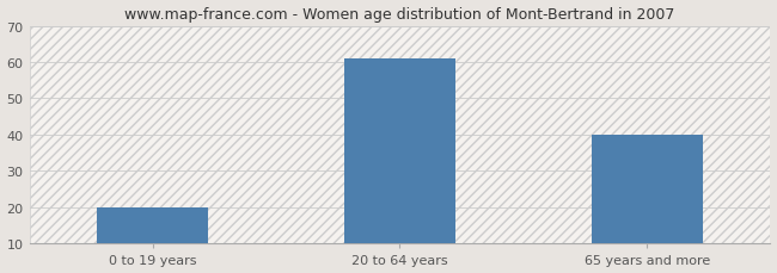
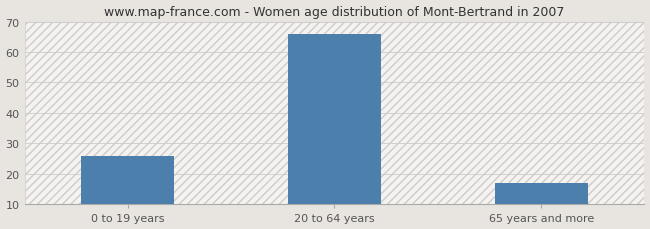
0 to 19 years: 20 -> 26
20 to 64 years: 61 -> 66
65 years and more: 40 -> 17
